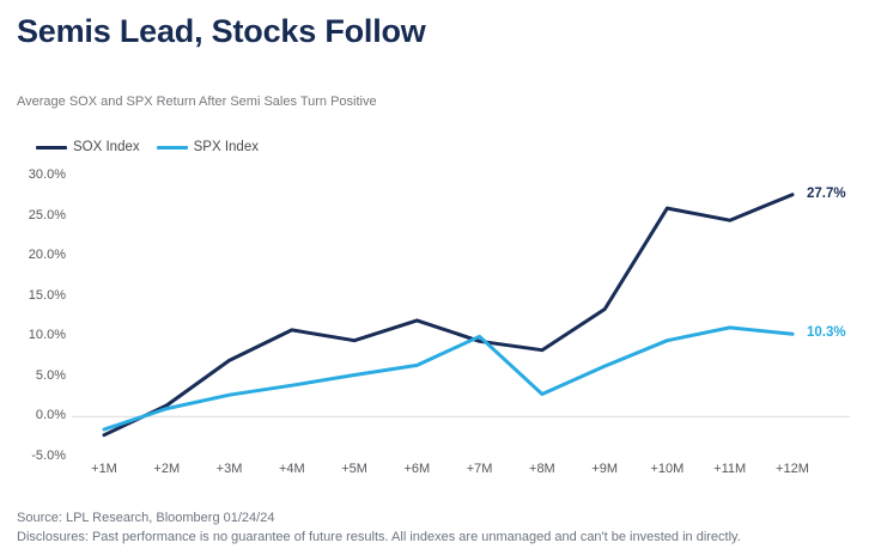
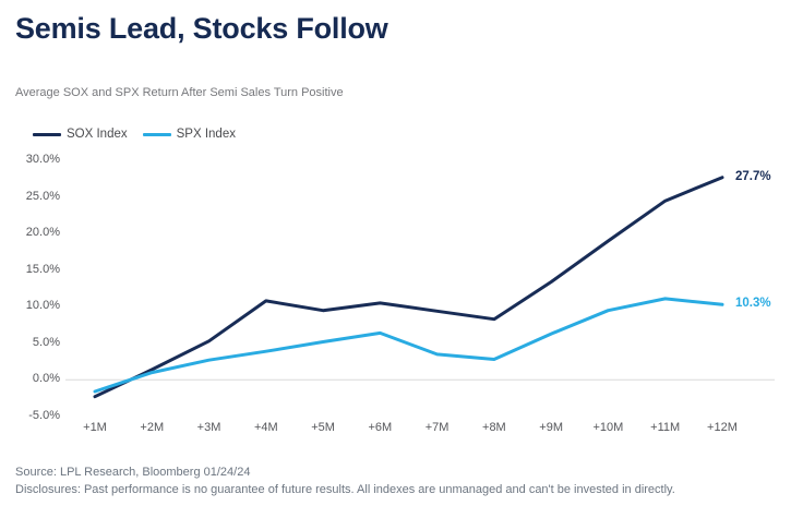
SOX Index/+3M: 7% -> 5%
SOX Index/+6M: 12% -> 10%
SPX Index/+7M: 10% -> 4%
SOX Index/+10M: 26% -> 19%
